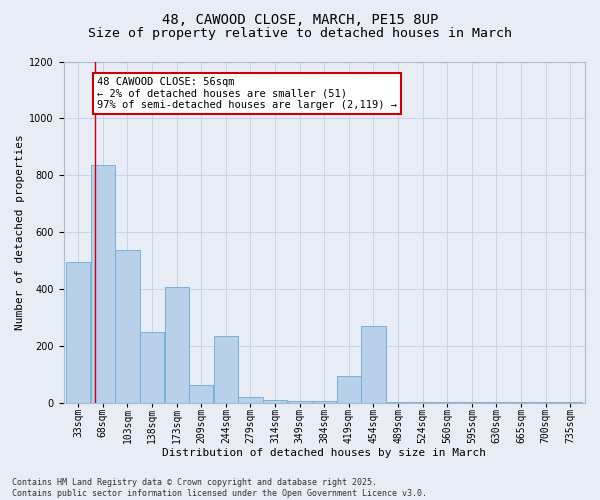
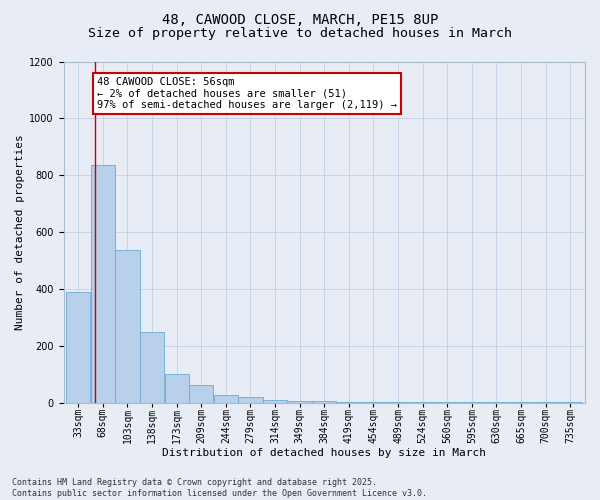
33sqm: 495 -> 390
173sqm: 405 -> 100
244sqm: 235 -> 25
419sqm: 95 -> 3
454sqm: 270 -> 3
